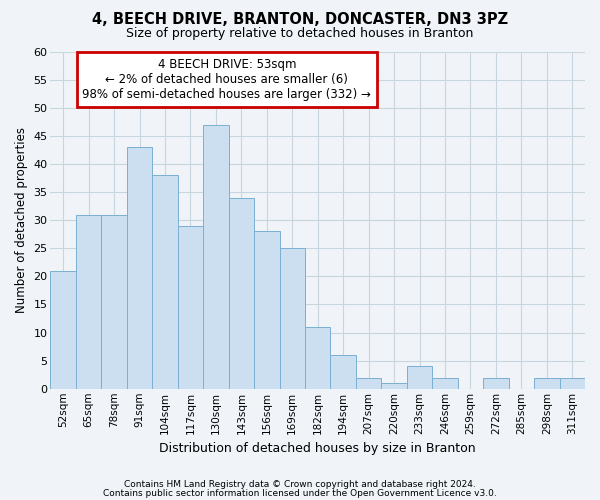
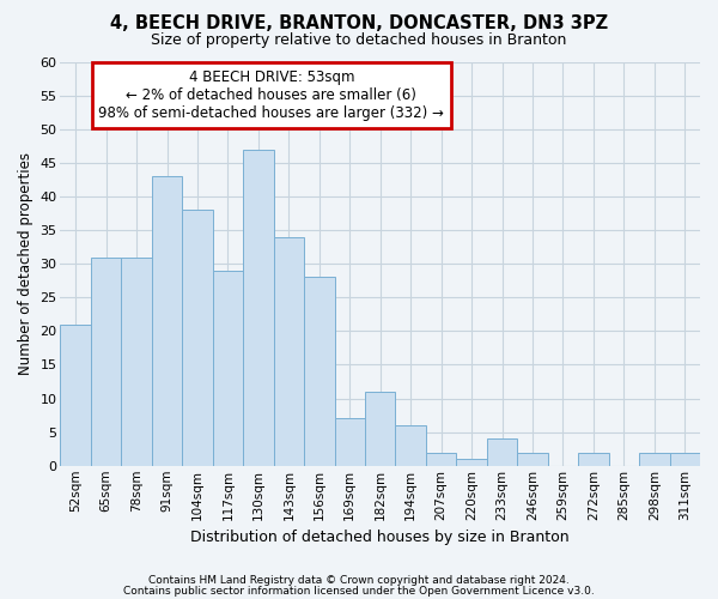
169sqm: 25 -> 7
